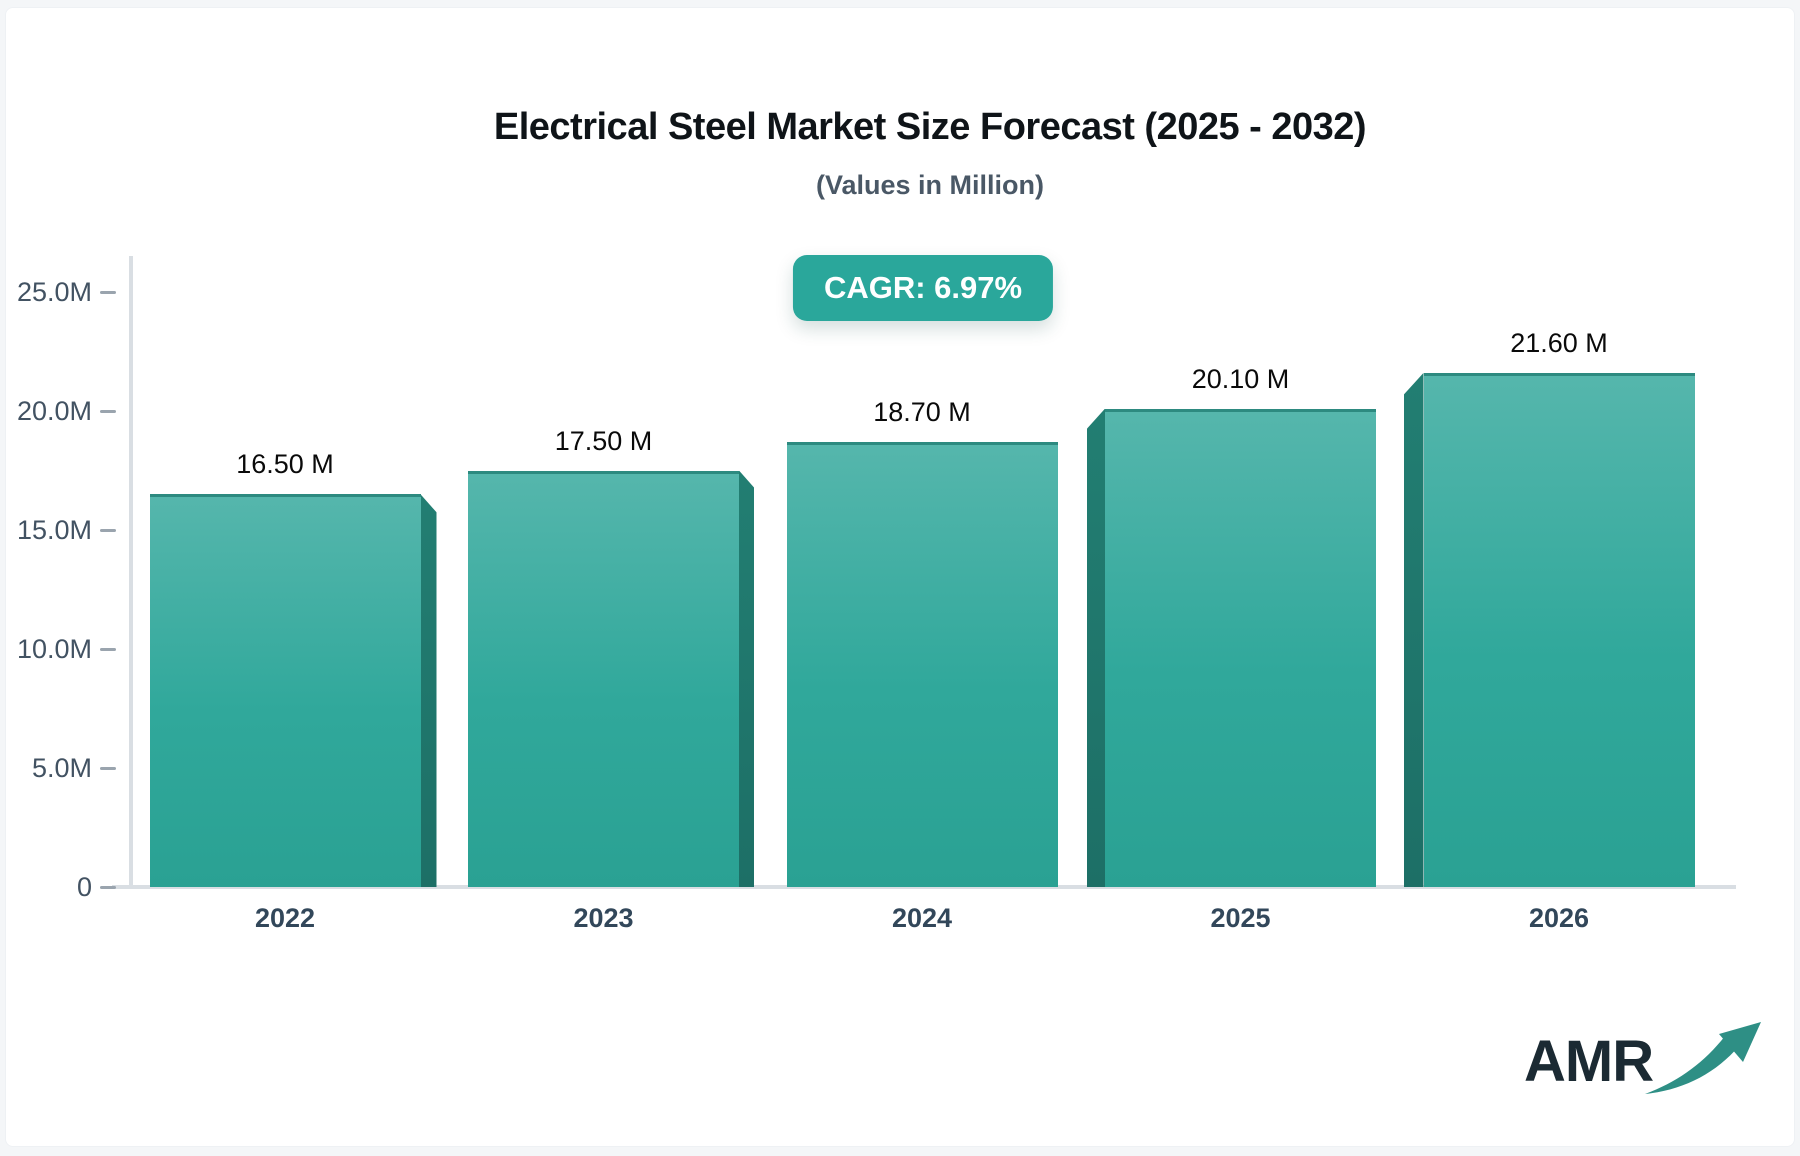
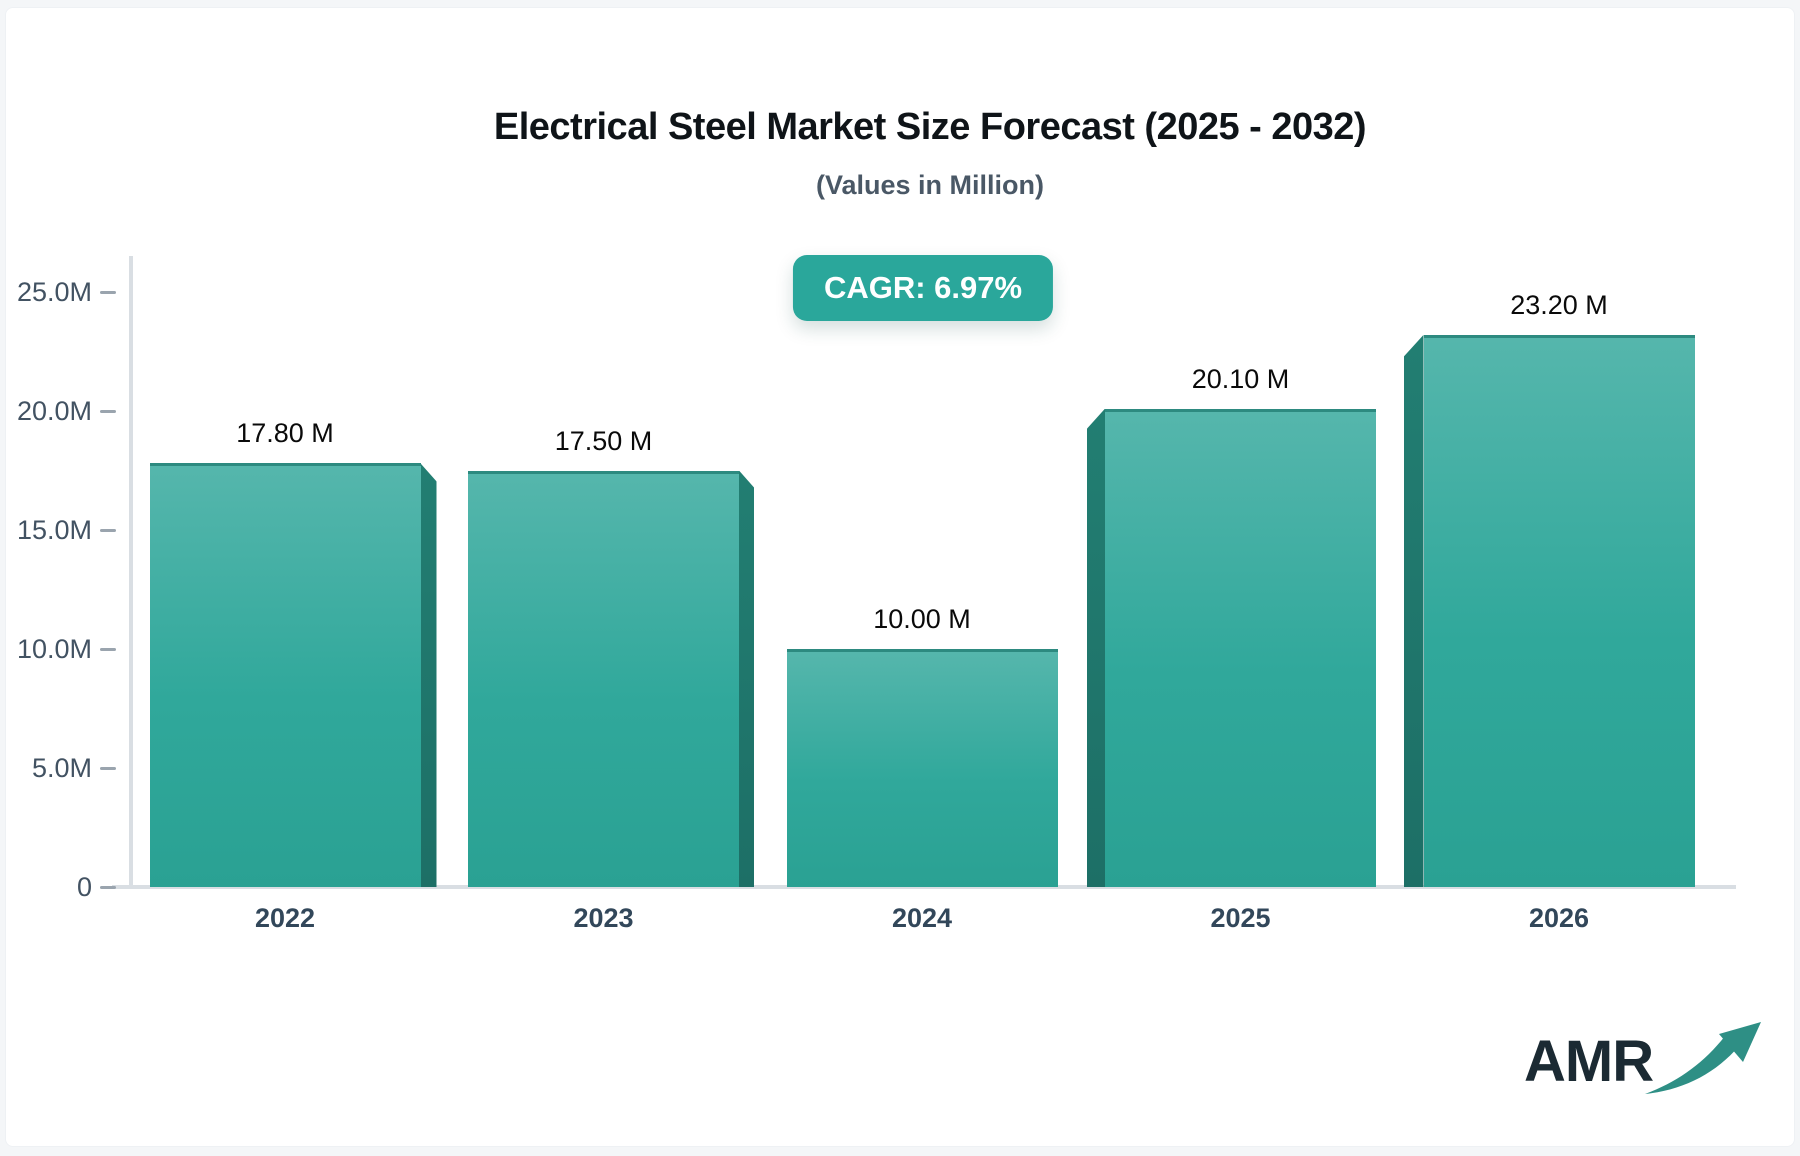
2022: 16.50 -> 17.80
2024: 18.70 -> 10.00
2026: 21.60 -> 23.20
